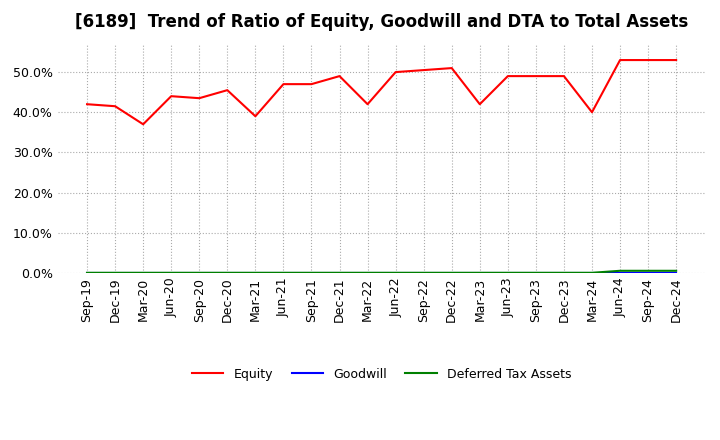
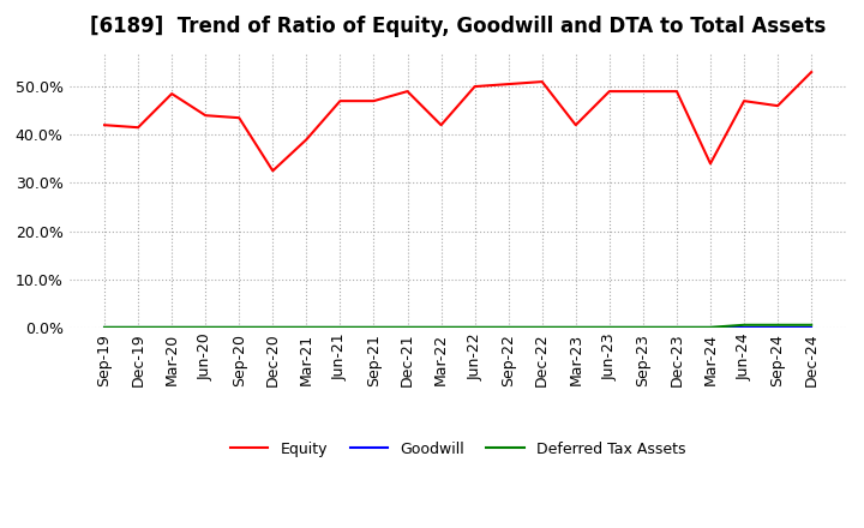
Equity/Mar-20: 37.0% -> 48.5%
Equity/Dec-20: 45.5% -> 32.5%
Equity/Mar-24: 40.0% -> 34.0%
Equity/Jun-24: 53.0% -> 47.0%
Equity/Sep-24: 53.0% -> 46.0%
